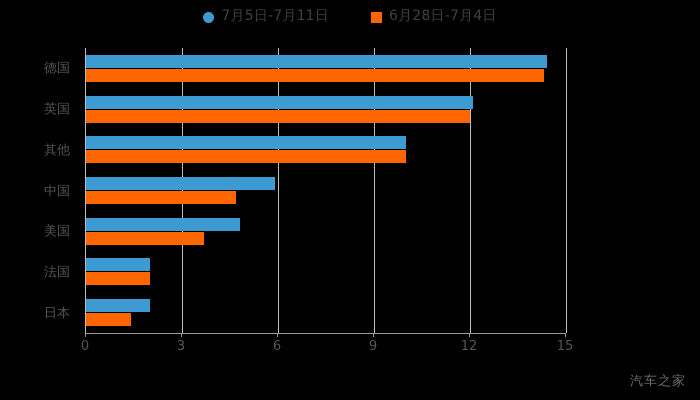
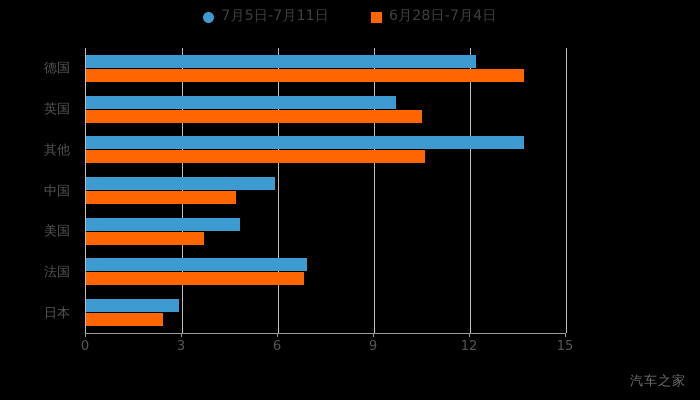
7月5日-7月11日/德国: 14.4 -> 12.2
6月28日-7月4日/德国: 14.3 -> 13.7
7月5日-7月11日/英国: 12.1 -> 9.7
6月28日-7月4日/英国: 12.0 -> 10.5
7月5日-7月11日/其他: 10.0 -> 13.7
6月28日-7月4日/其他: 10.0 -> 10.6
7月5日-7月11日/法国: 2.0 -> 6.9
6月28日-7月4日/法国: 2.0 -> 6.8
7月5日-7月11日/日本: 2.0 -> 2.9
6月28日-7月4日/日本: 1.4 -> 2.4
